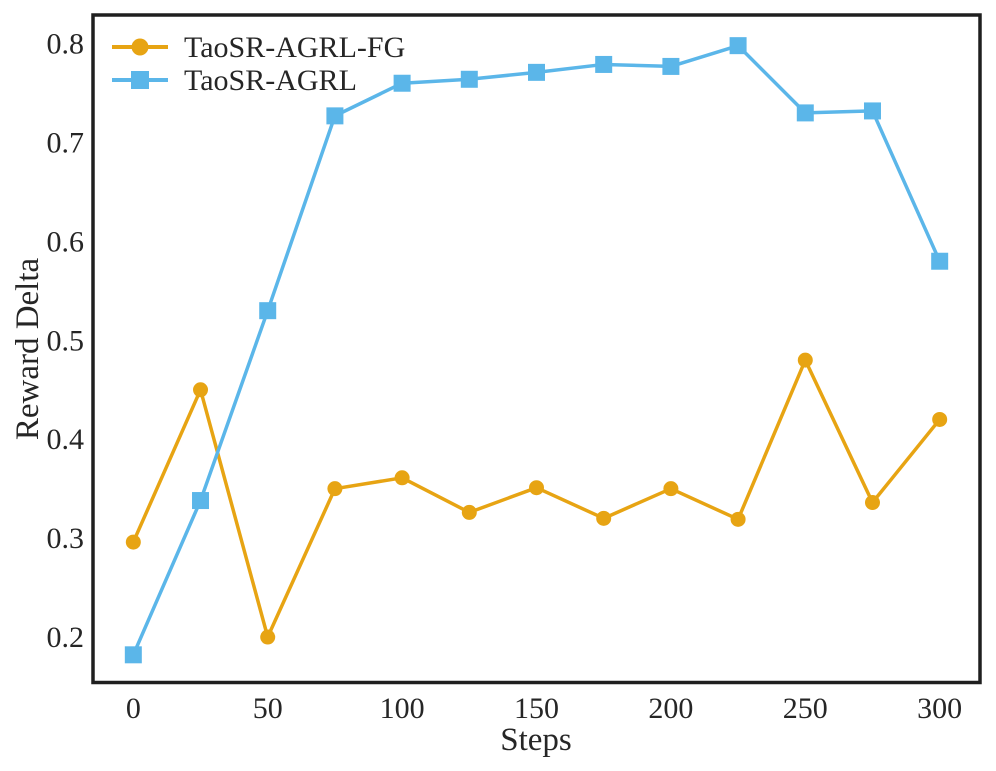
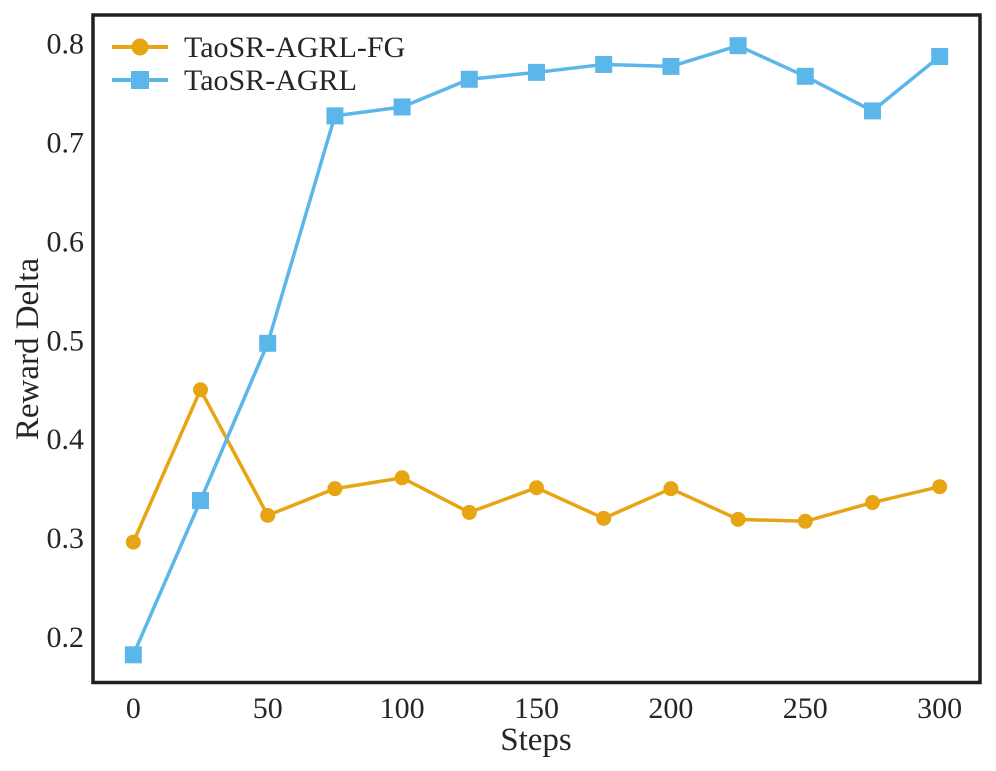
TaoSR-AGRL-FG/50: 0.20 -> 0.32
TaoSR-AGRL/50: 0.53 -> 0.50
TaoSR-AGRL/100: 0.76 -> 0.74
TaoSR-AGRL-FG/250: 0.48 -> 0.32
TaoSR-AGRL/250: 0.73 -> 0.77
TaoSR-AGRL-FG/300: 0.42 -> 0.35
TaoSR-AGRL/300: 0.58 -> 0.79
